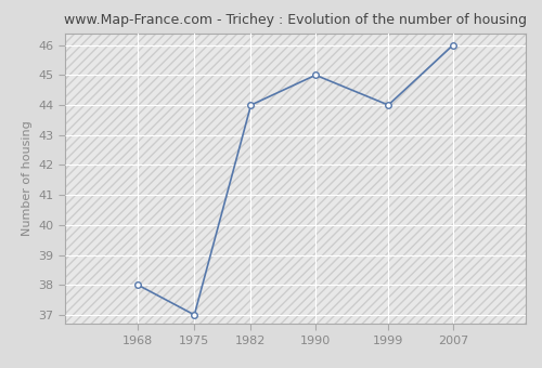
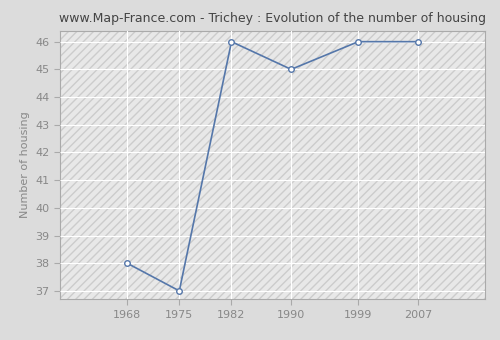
1982: 44 -> 46
1999: 44 -> 46
